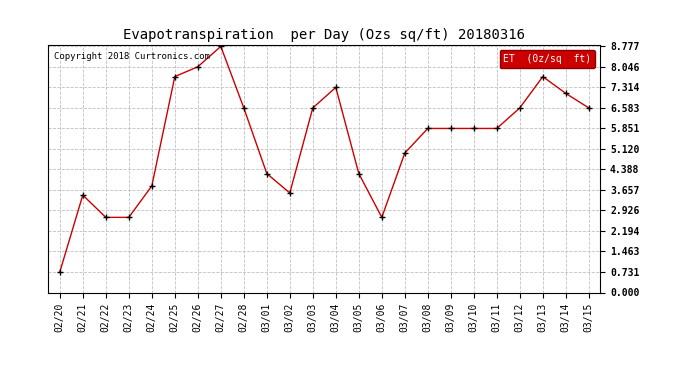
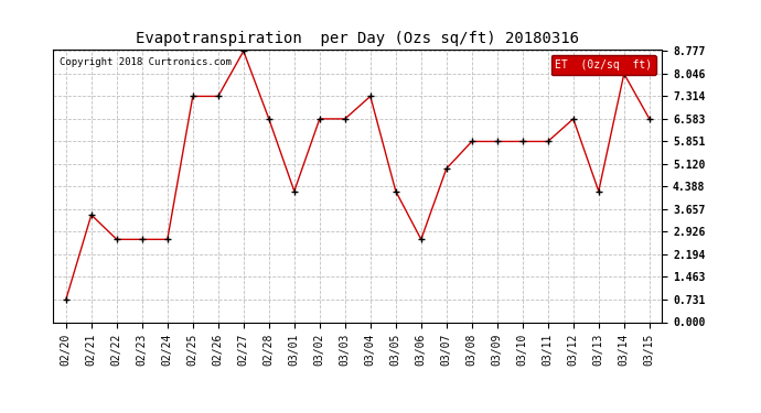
02/24: 3.80 -> 2.68
02/25: 7.70 -> 7.31
02/26: 8.05 -> 7.31
03/02: 3.55 -> 6.58
03/13: 7.70 -> 4.24
03/14: 7.10 -> 8.05
